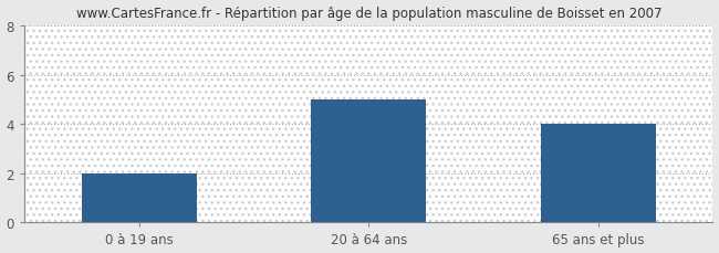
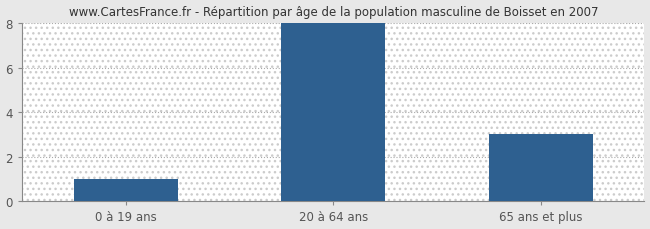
0 à 19 ans: 2 -> 1
20 à 64 ans: 5 -> 8
65 ans et plus: 4 -> 3
